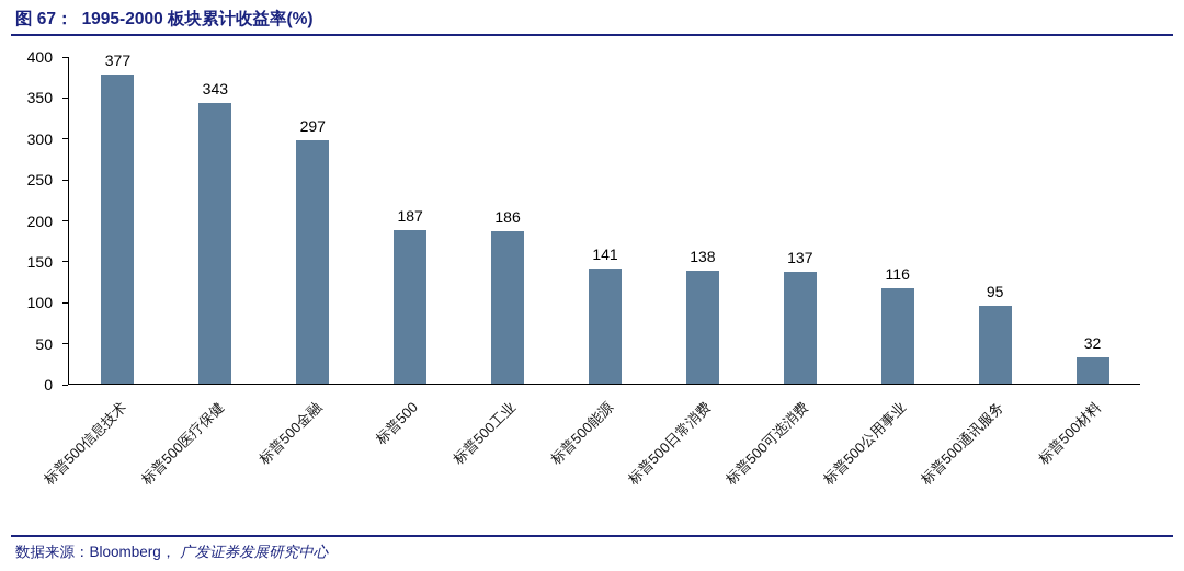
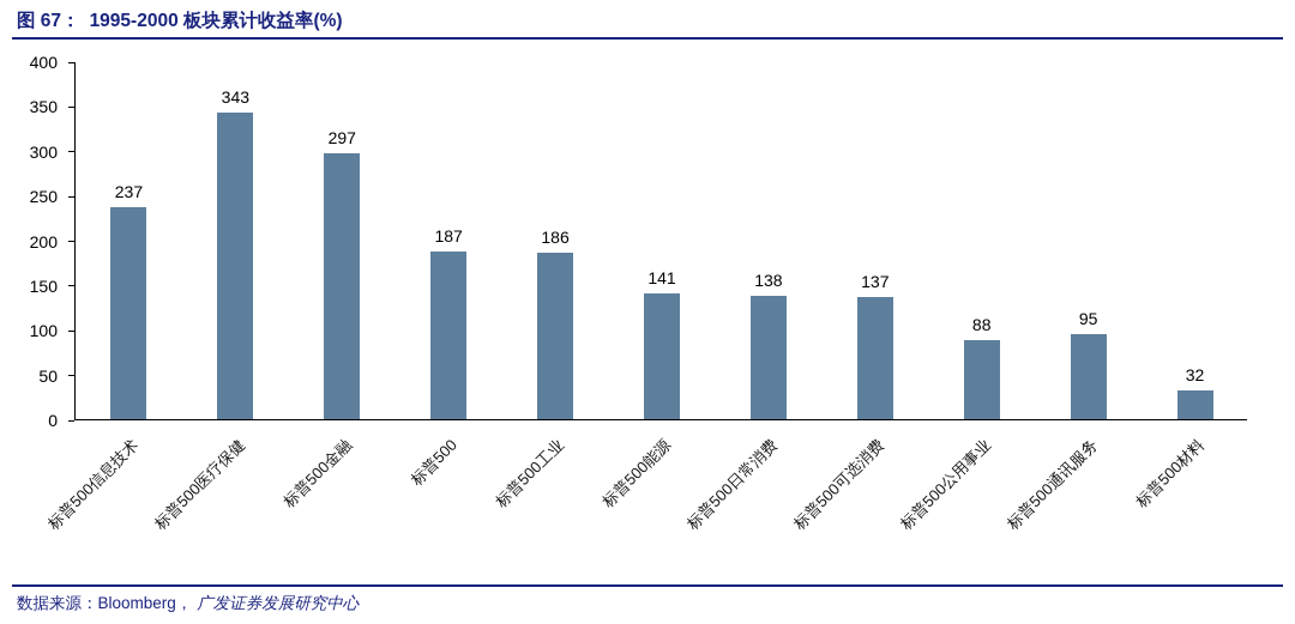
标普500信息技术: 377 -> 237
标普500公用事业: 116 -> 88
